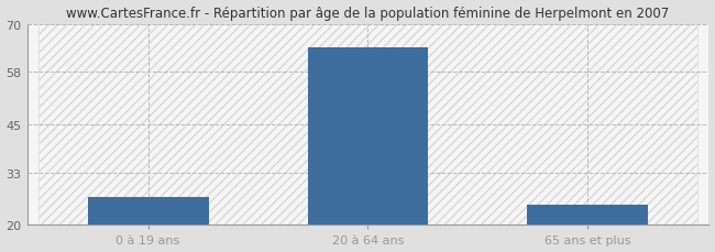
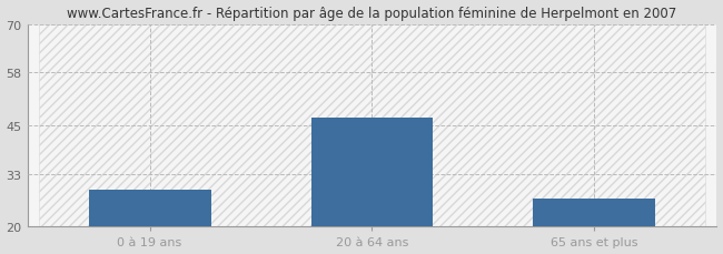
0 à 19 ans: 27 -> 29
20 à 64 ans: 64 -> 47
65 ans et plus: 25 -> 27
